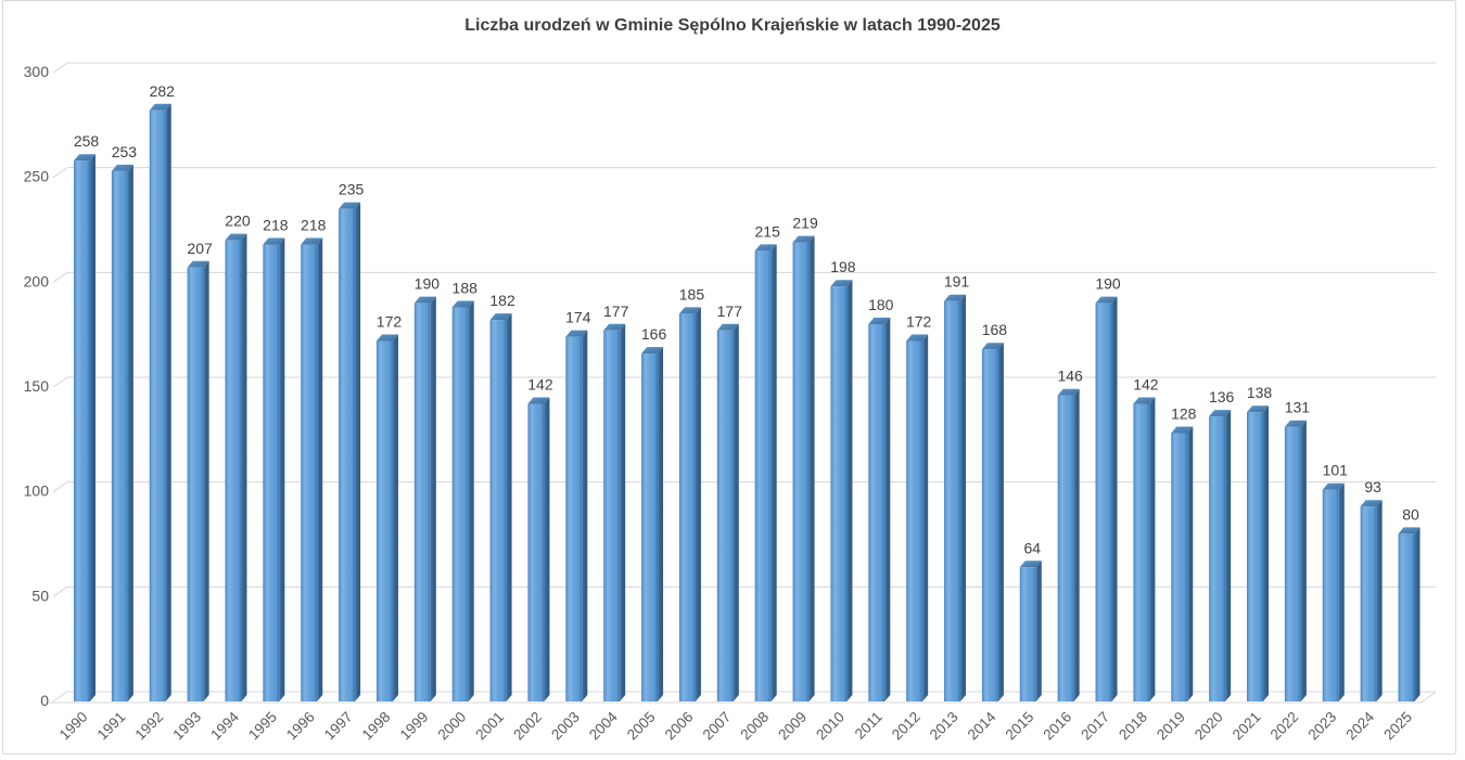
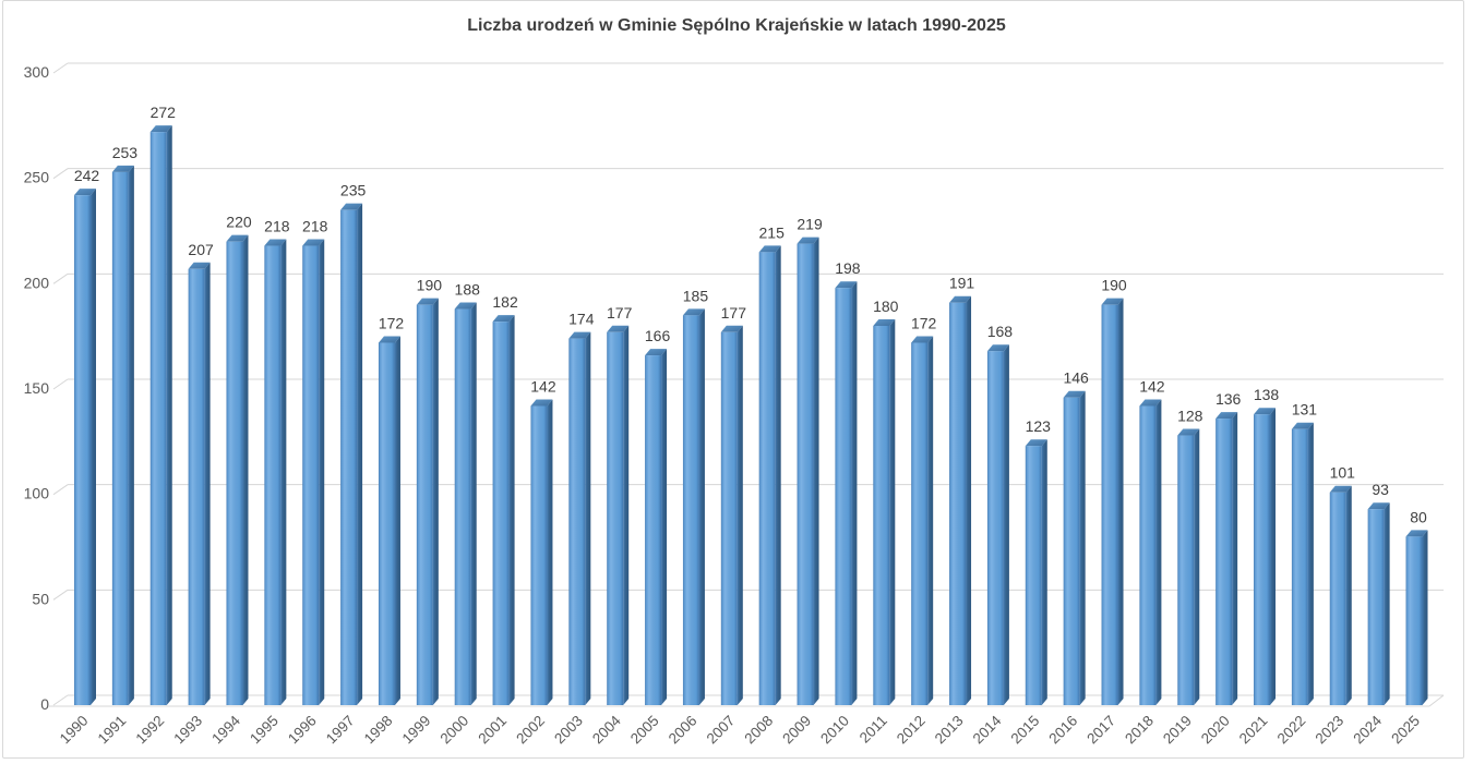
1990: 258 -> 242
1992: 282 -> 272
2015: 64 -> 123
